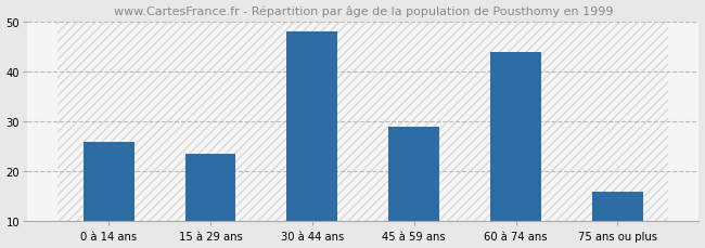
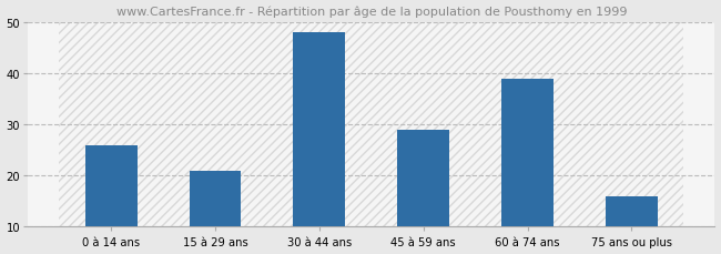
15 à 29 ans: 23.5 -> 21.0
60 à 74 ans: 44.0 -> 39.0
